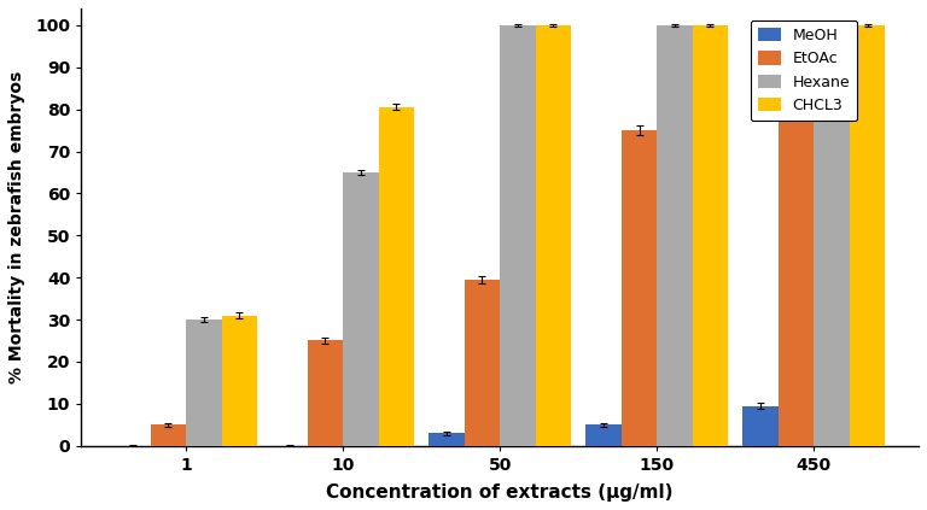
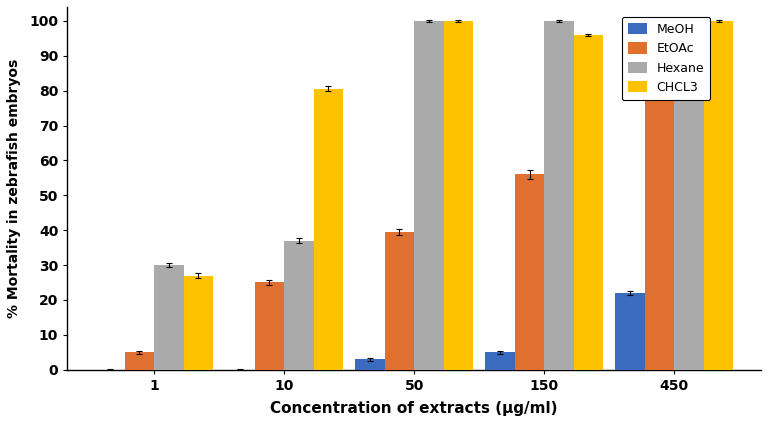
CHCL3/1: 31.0 -> 27.0
Hexane/10: 65 -> 37
EtOAc/150: 75.0 -> 56.0
CHCL3/150: 100.0 -> 96.0
MeOH/450: 9.5 -> 22.0
